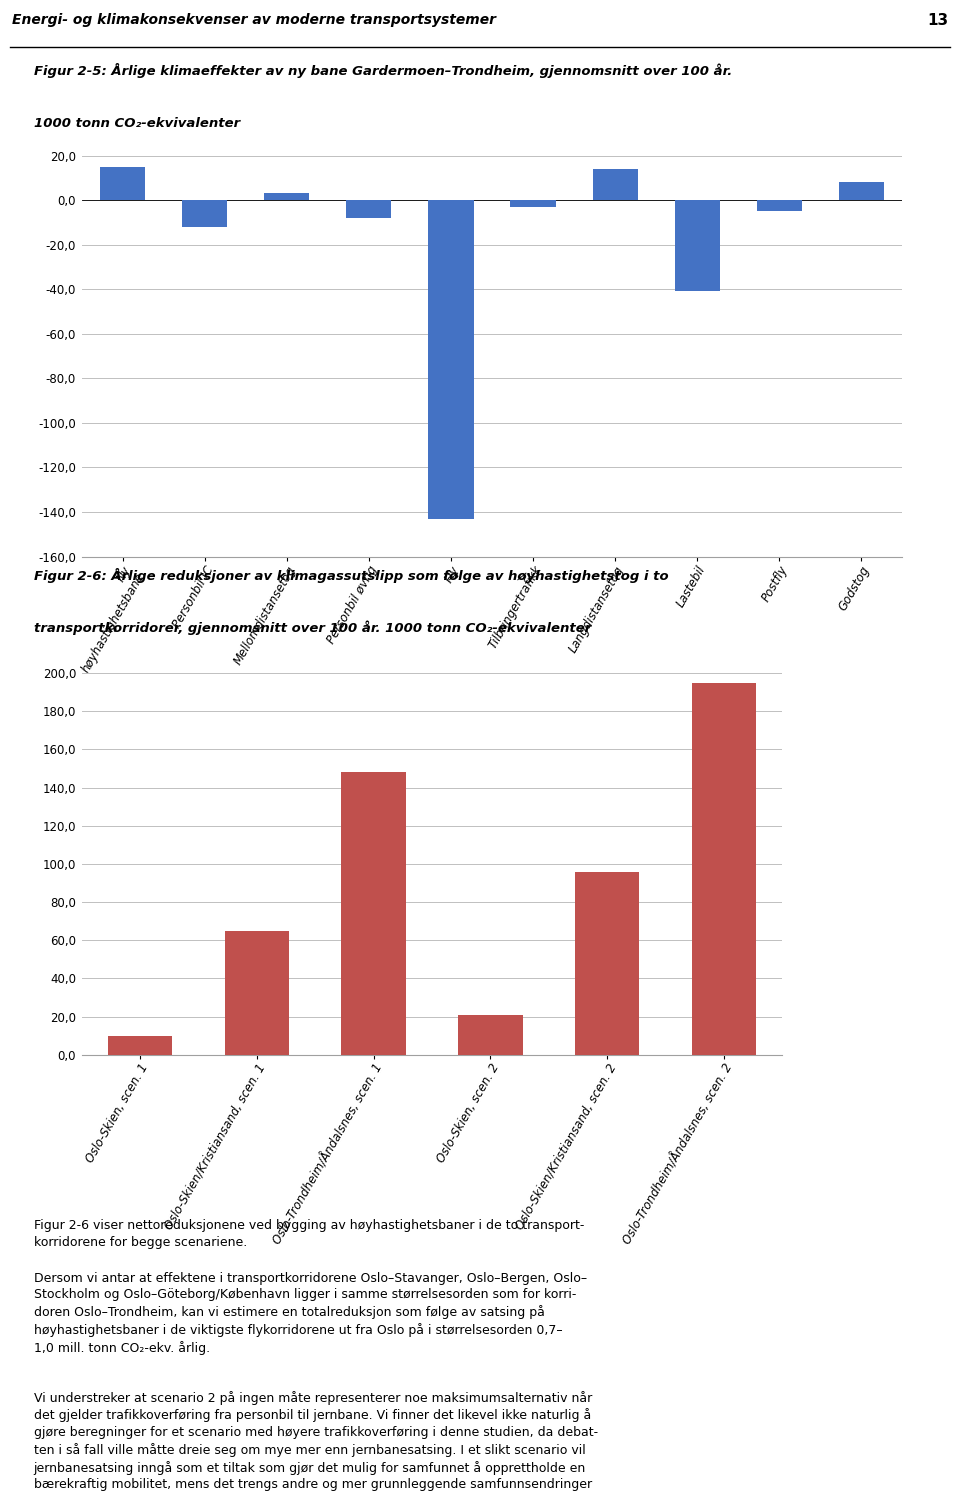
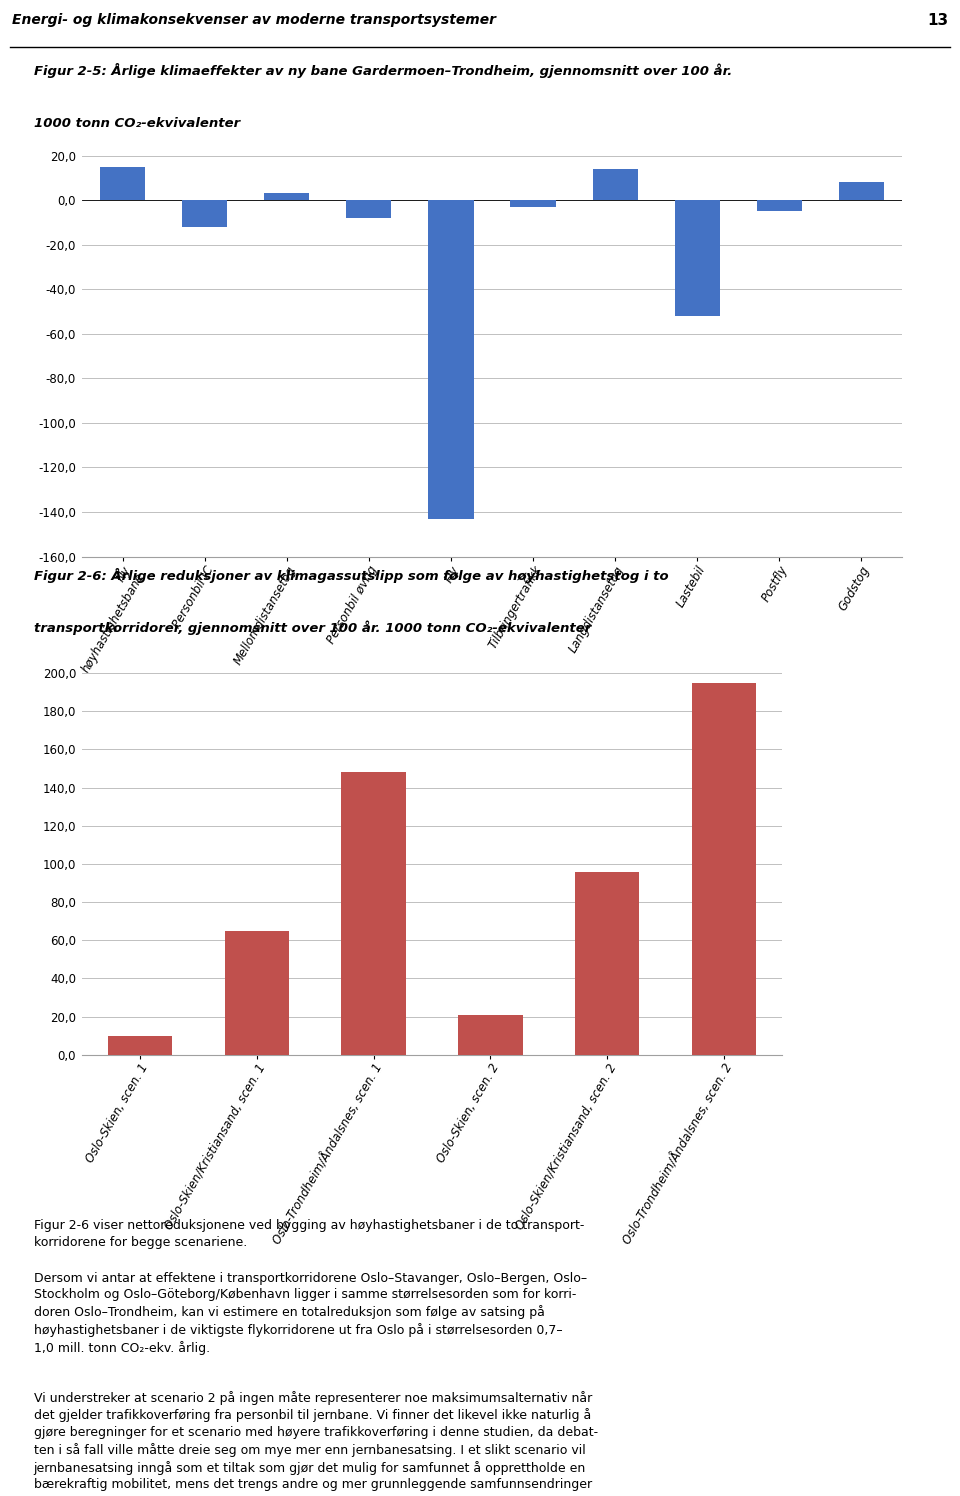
Lastebil: -41 -> -52
